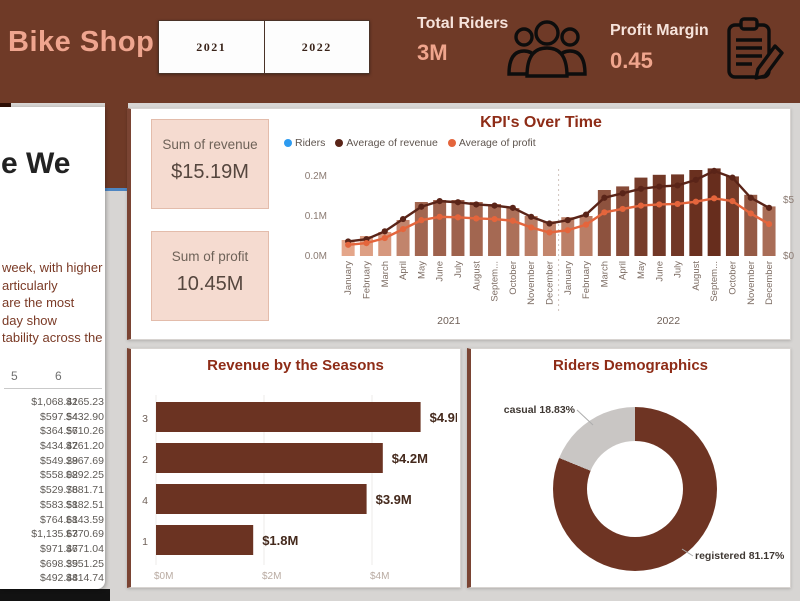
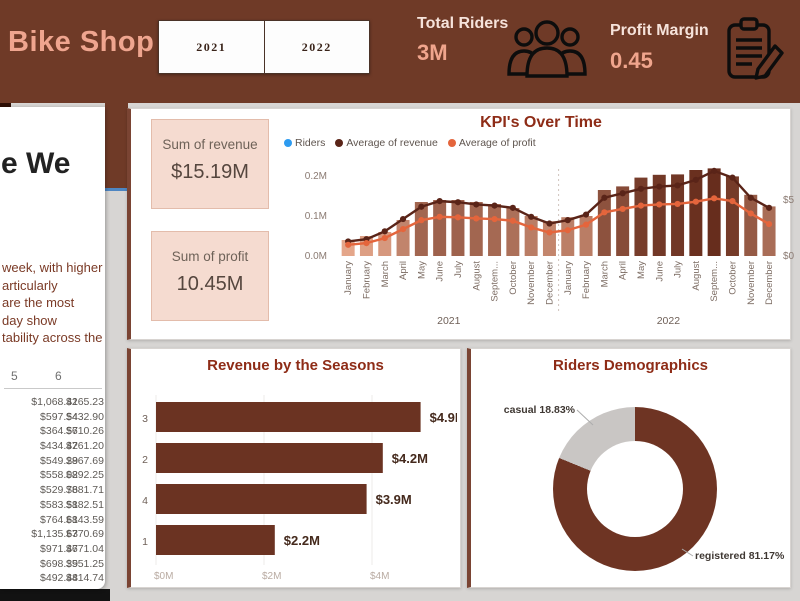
Revenue by the Seasons/1: $1.8M -> $2.2M
